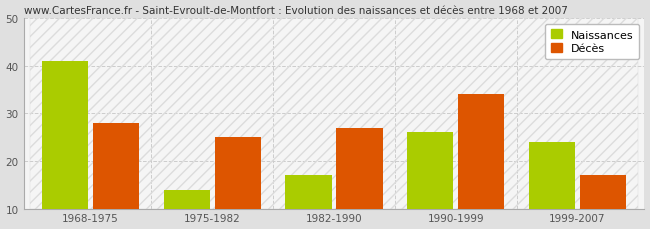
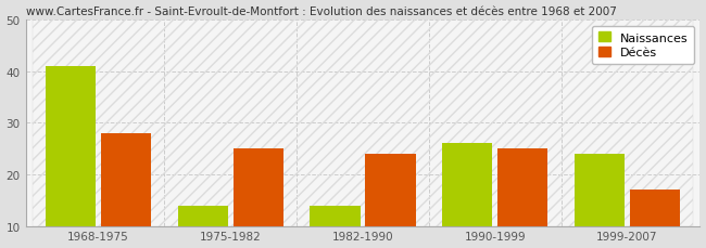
Naissances/1982-1990: 17 -> 14
Décès/1982-1990: 27 -> 24
Décès/1990-1999: 34 -> 25
